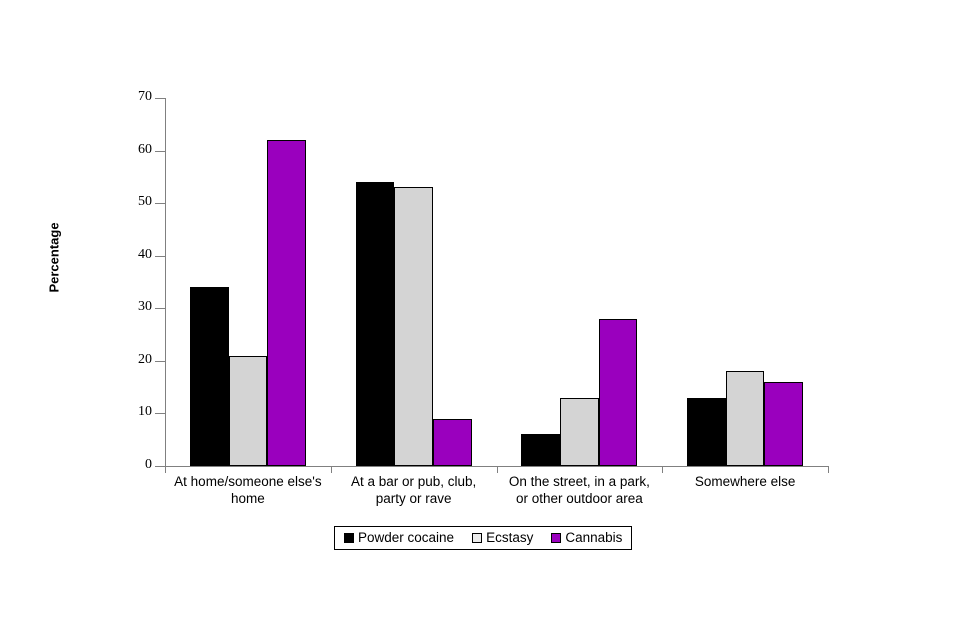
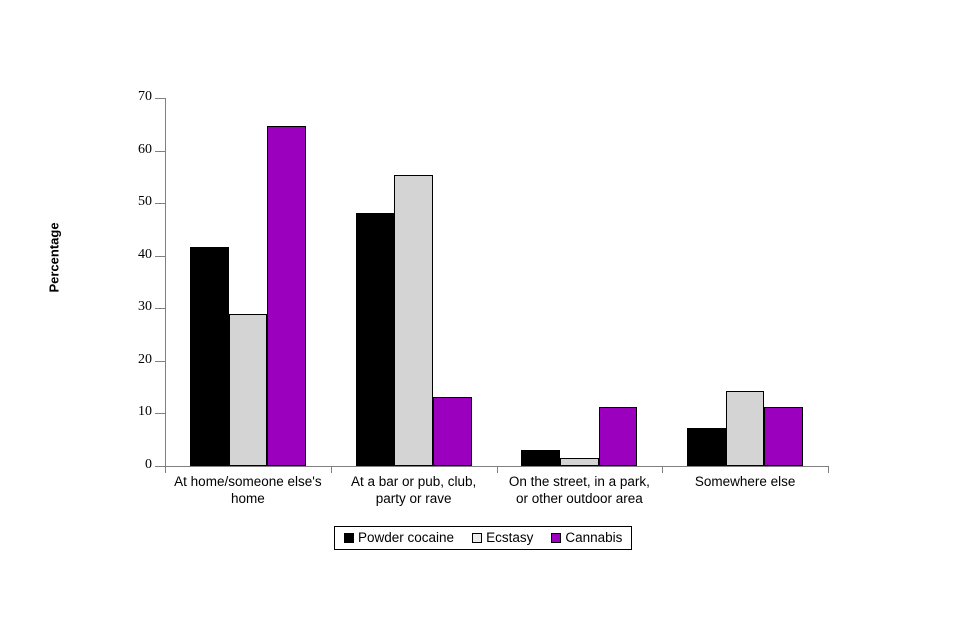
Powder cocaine/At home/someone else's home: 34 -> 42
Ecstasy/At home/someone else's home: 21 -> 29
Cannabis/At home/someone else's home: 62 -> 65
Powder cocaine/At a bar or pub, club, party or rave: 54 -> 48
Ecstasy/At a bar or pub, club, party or rave: 53 -> 55
Cannabis/At a bar or pub, club, party or rave: 9 -> 13
Powder cocaine/On the street, in a park, or other outdoor area: 6 -> 3
Ecstasy/On the street, in a park, or other outdoor area: 13 -> 2
Cannabis/On the street, in a park, or other outdoor area: 28 -> 11
Powder cocaine/Somewhere else: 13 -> 7
Ecstasy/Somewhere else: 18 -> 14
Cannabis/Somewhere else: 16 -> 11
